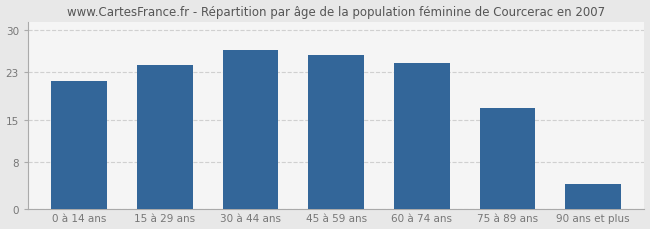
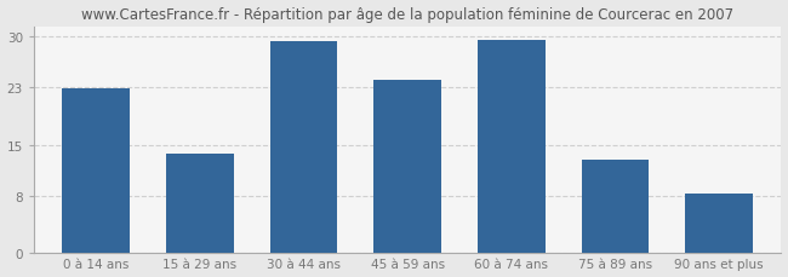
0 à 14 ans: 21.5 -> 22.8
15 à 29 ans: 24.2 -> 13.8
30 à 44 ans: 26.8 -> 29.4
45 à 59 ans: 25.8 -> 24.0
60 à 74 ans: 24.5 -> 29.6
75 à 89 ans: 17.0 -> 13.0
90 ans et plus: 4.2 -> 8.2
